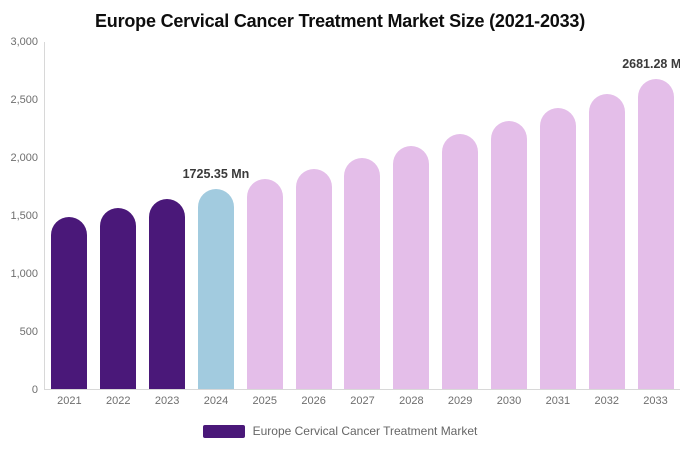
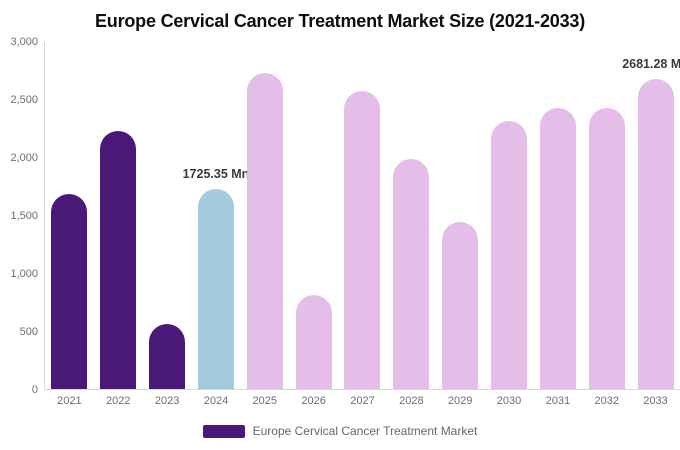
2021: 1490 -> 1690
2022: 1560 -> 2230
2023: 1640 -> 560
2025: 1810 -> 2730
2026: 1900 -> 810
2027: 2000 -> 2580
2028: 2100 -> 1990
2029: 2200 -> 1440
2032: 2550 -> 2430
